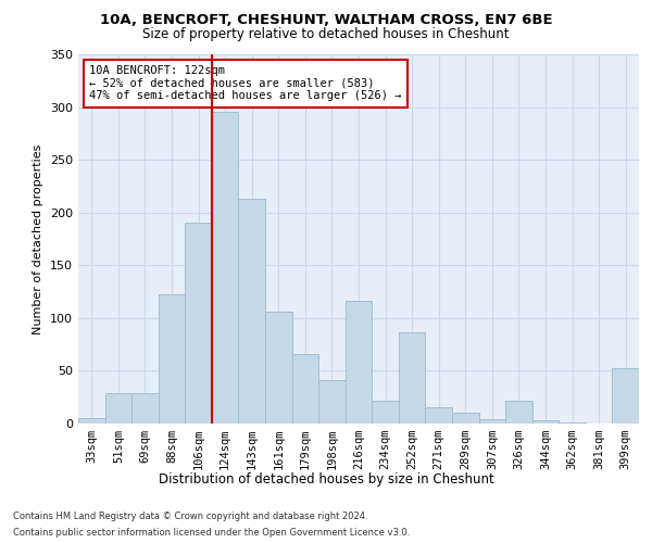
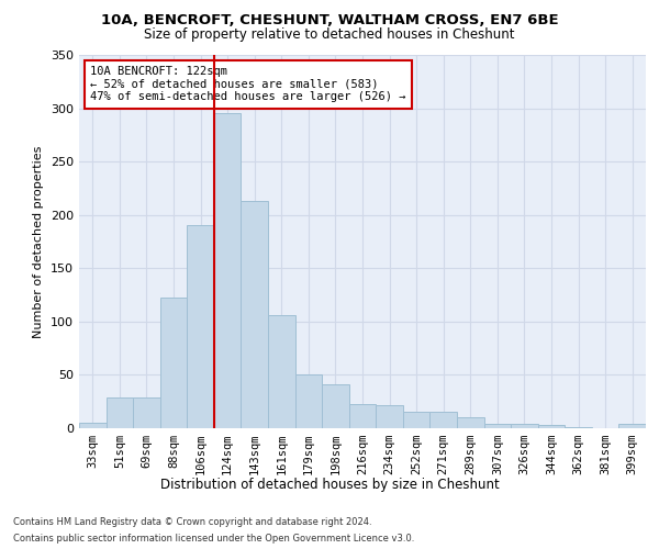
179sqm: 66 -> 50
216sqm: 116 -> 23
252sqm: 86 -> 15
326sqm: 22 -> 4
399sqm: 52 -> 4
